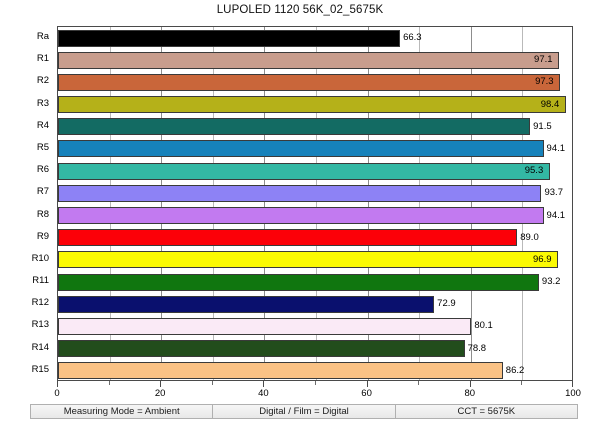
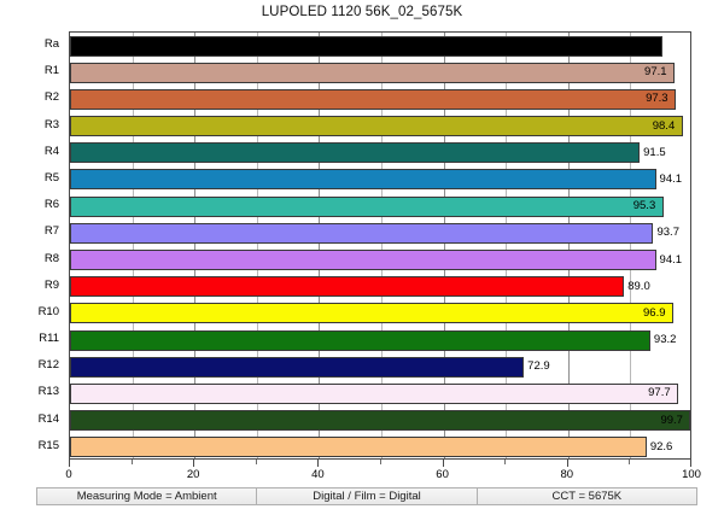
Ra: 66.3 -> 95.2
R13: 80.1 -> 97.7
R14: 78.8 -> 99.7
R15: 86.2 -> 92.6
